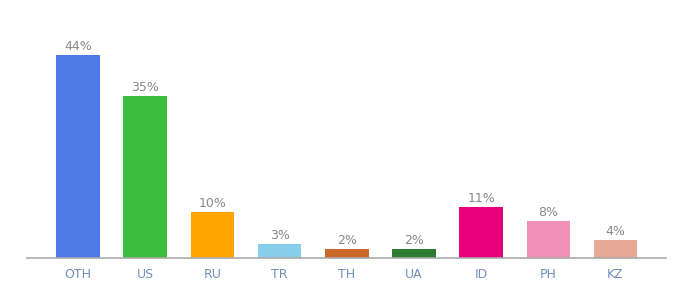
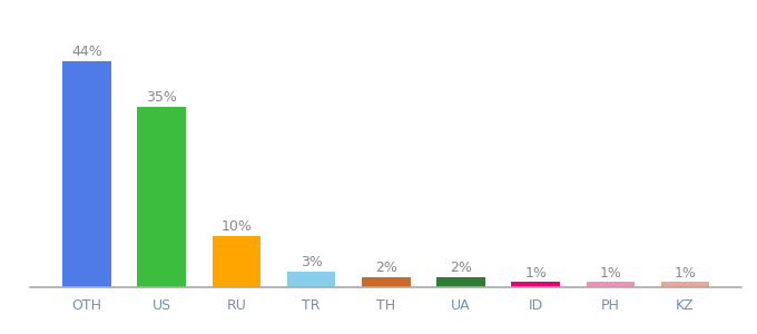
ID: 11% -> 1%
PH: 8% -> 1%
KZ: 4% -> 1%
